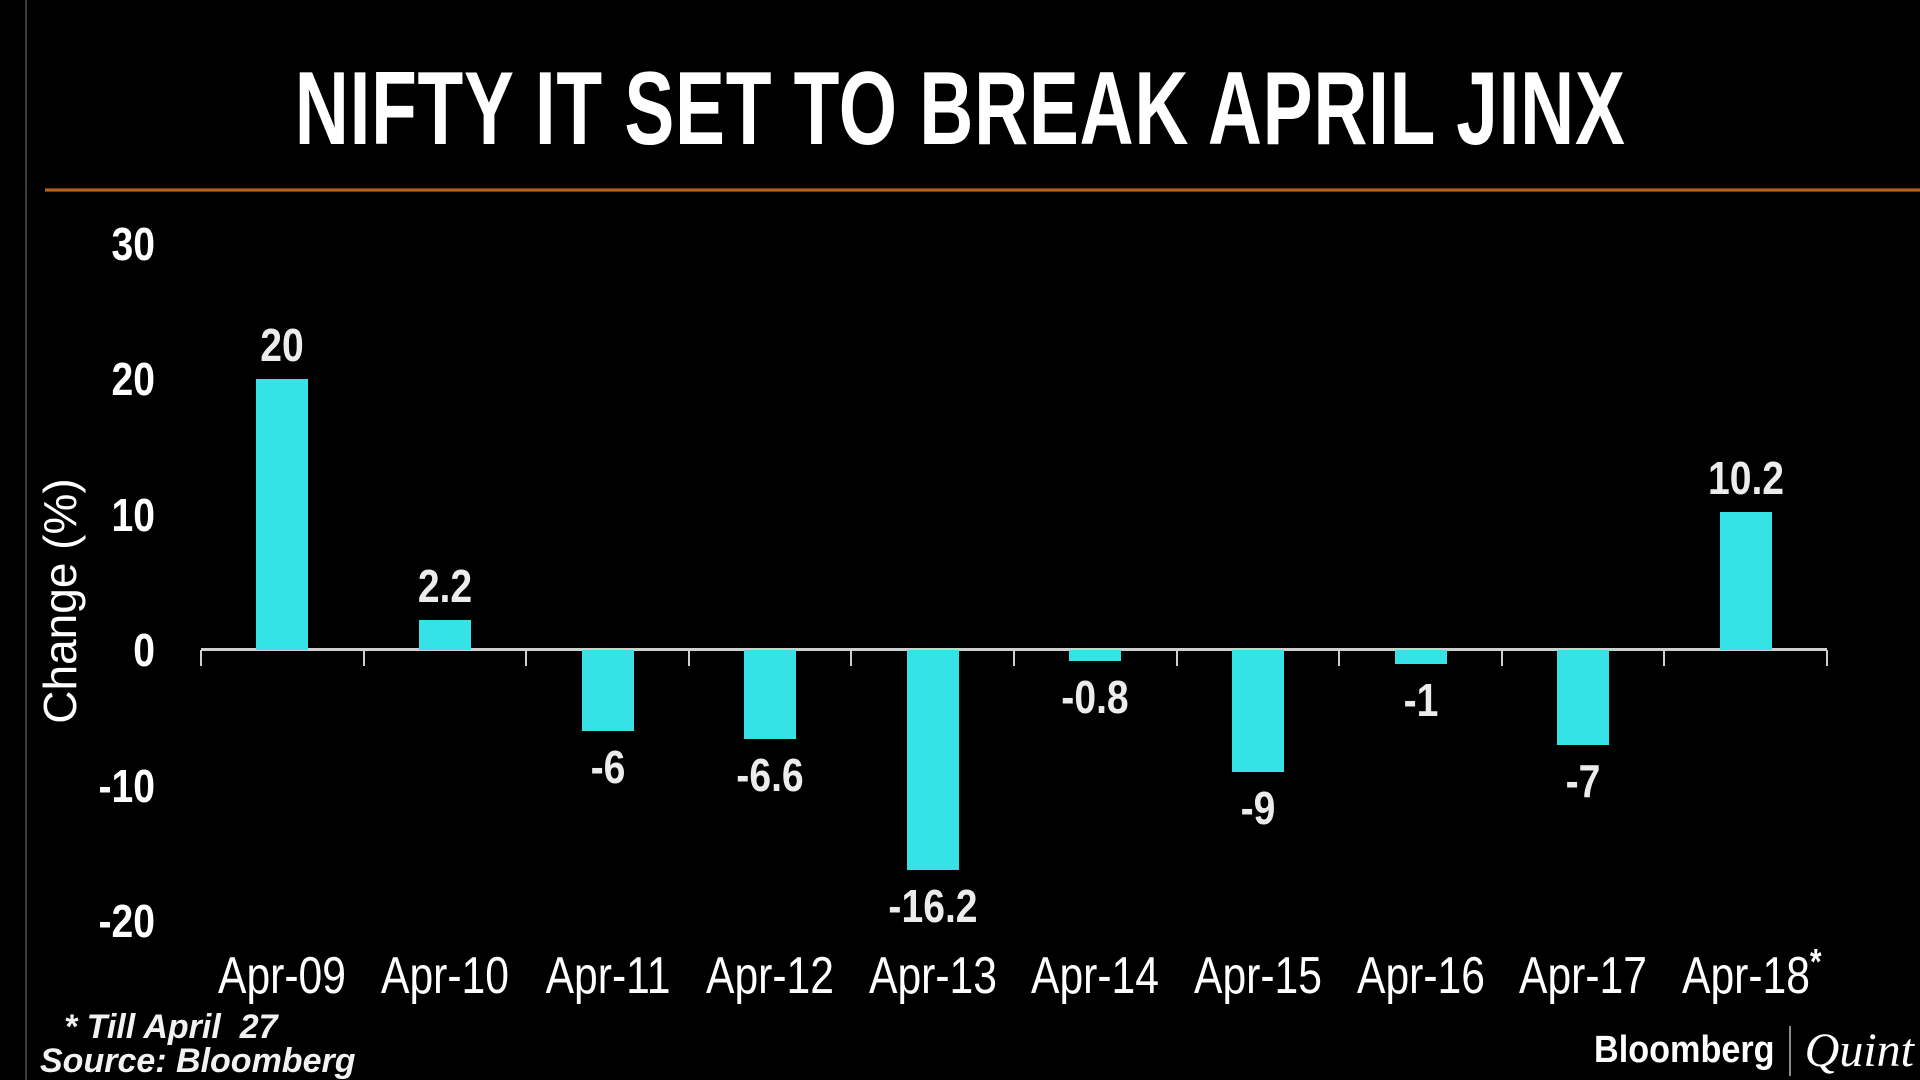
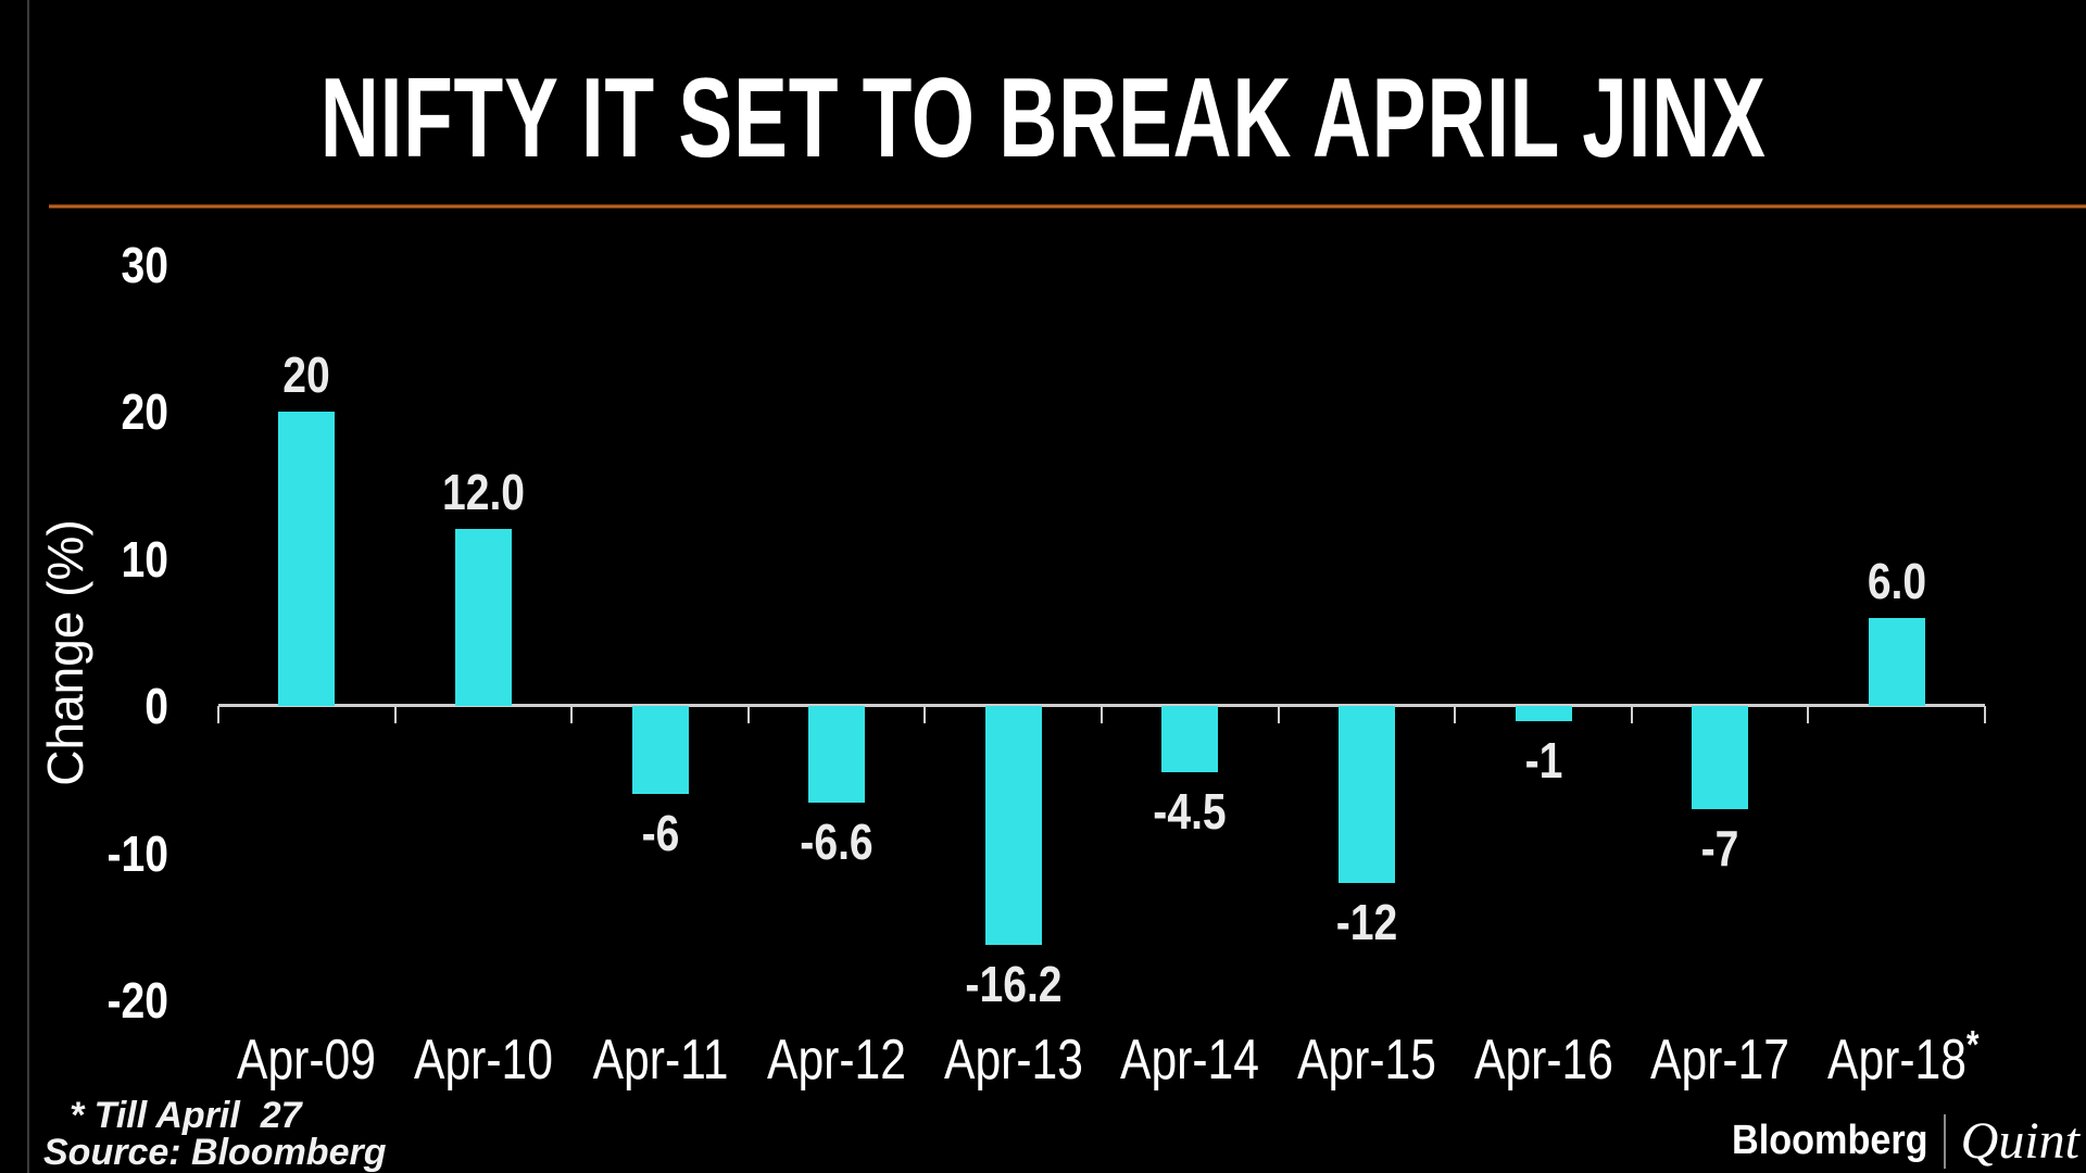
Apr-10: 2.2 -> 12.0
Apr-14: -0.8 -> -4.5
Apr-15: -9 -> -12
Apr-18: 10.2 -> 6.0
